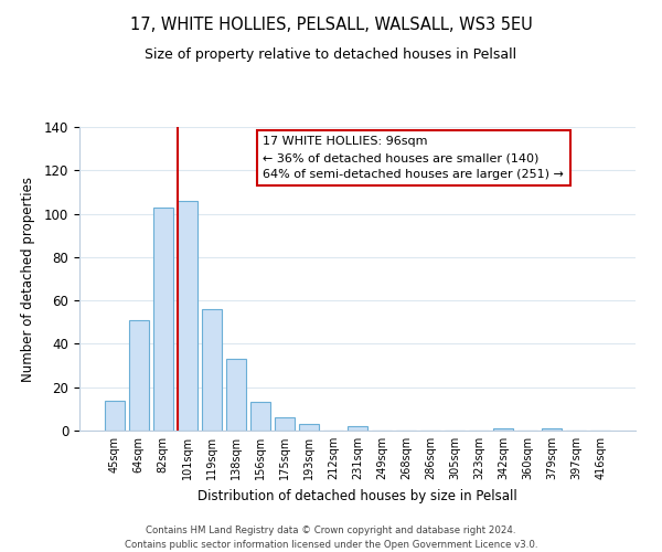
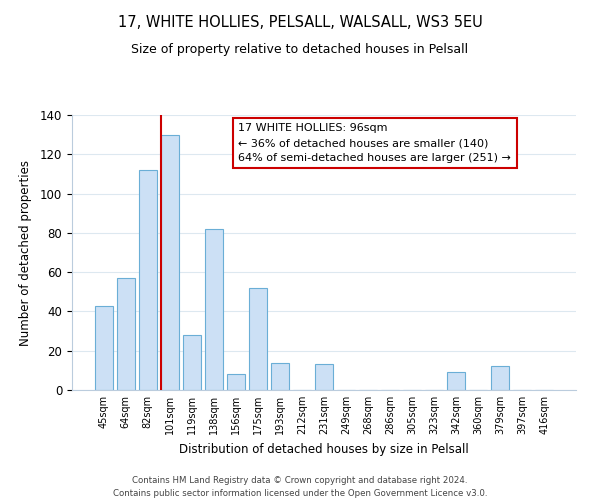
45sqm: 14 -> 43
64sqm: 51 -> 57
82sqm: 103 -> 112
101sqm: 106 -> 130
119sqm: 56 -> 28
138sqm: 33 -> 82
156sqm: 13 -> 8
175sqm: 6 -> 52
193sqm: 3 -> 14
231sqm: 2 -> 13
342sqm: 1 -> 9
379sqm: 1 -> 12
